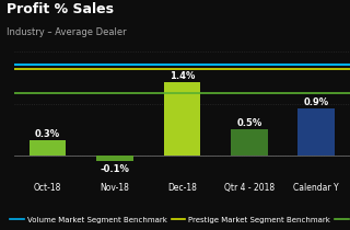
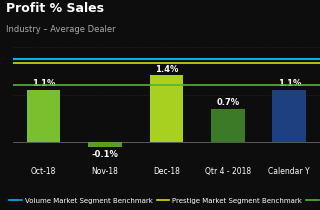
Oct-18: 0.3% -> 1.1%
Qtr 4 - 2018: 0.5% -> 0.7%
Calendar Y: 0.9% -> 1.1%
